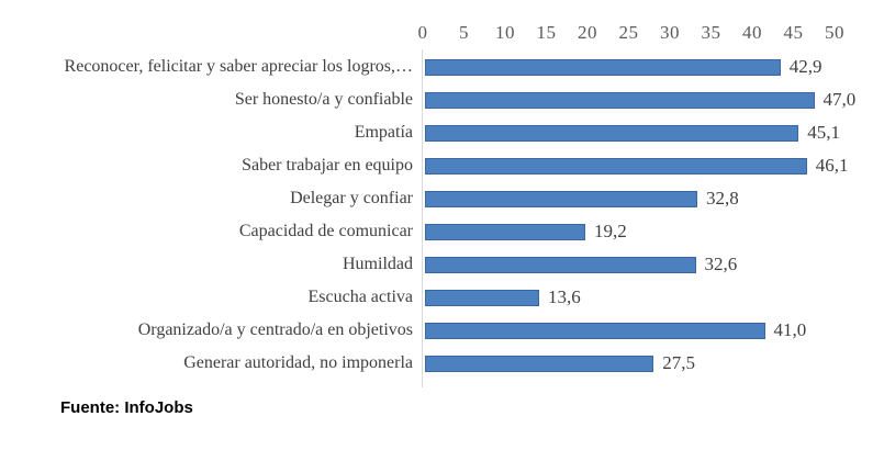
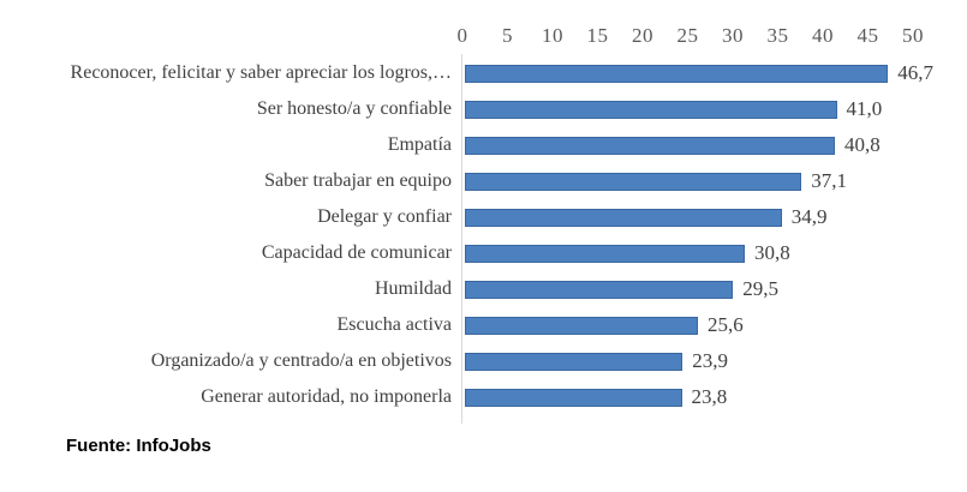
Reconocer, felicitar y saber apreciar los logros,…: 42,9 -> 46,7
Ser honesto/a y confiable: 47,0 -> 41,0
Empatía: 45,1 -> 40,8
Saber trabajar en equipo: 46,1 -> 37,1
Delegar y confiar: 32,8 -> 34,9
Capacidad de comunicar: 19,2 -> 30,8
Humildad: 32,6 -> 29,5
Escucha activa: 13,6 -> 25,6
Organizado/a y centrado/a en objetivos: 41,0 -> 23,9
Generar autoridad, no imponerla: 27,5 -> 23,8
